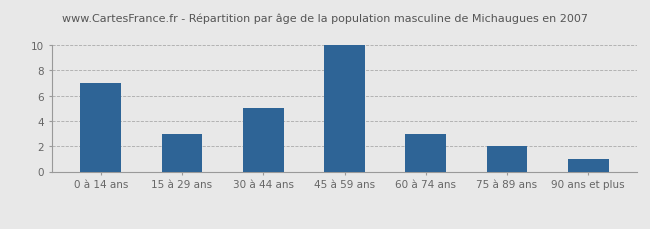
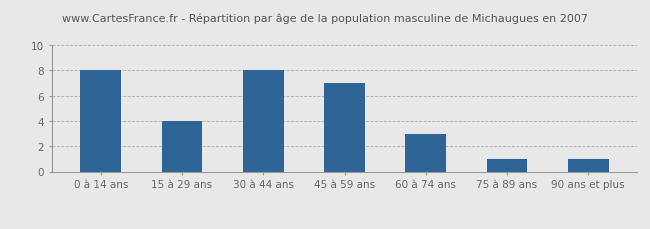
0 à 14 ans: 7 -> 8
15 à 29 ans: 3 -> 4
30 à 44 ans: 5 -> 8
45 à 59 ans: 10 -> 7
75 à 89 ans: 2 -> 1
